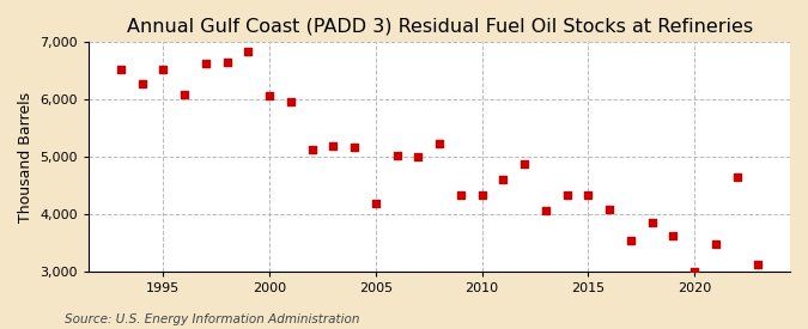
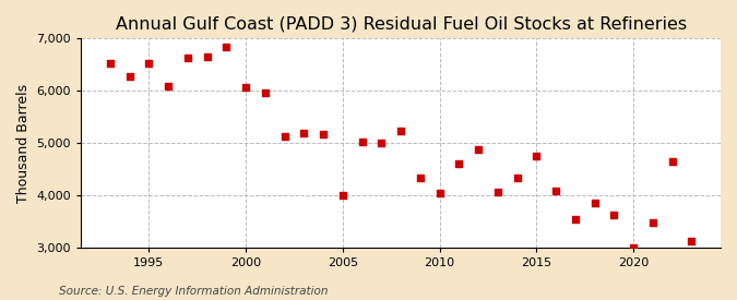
2005: 4,200 -> 4,000
2010: 4,330 -> 4,050
2015: 4,340 -> 4,750
